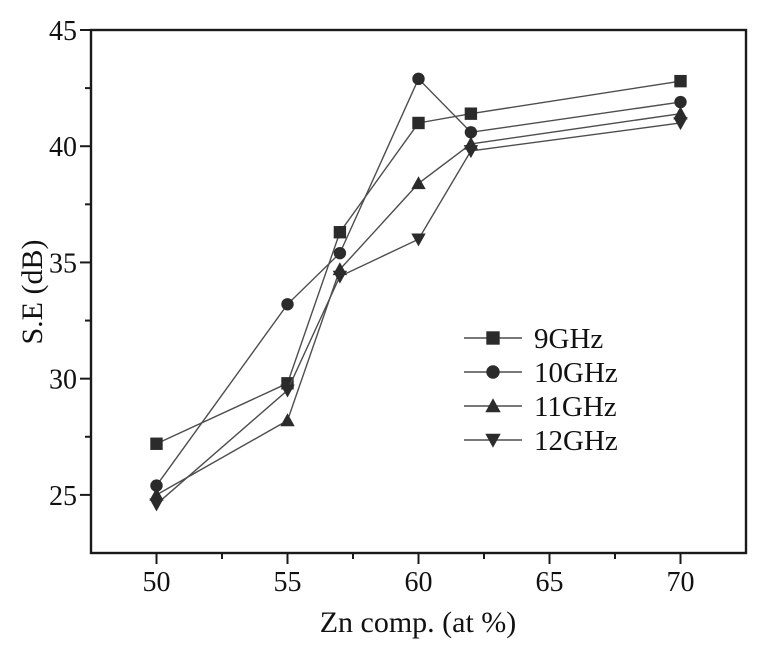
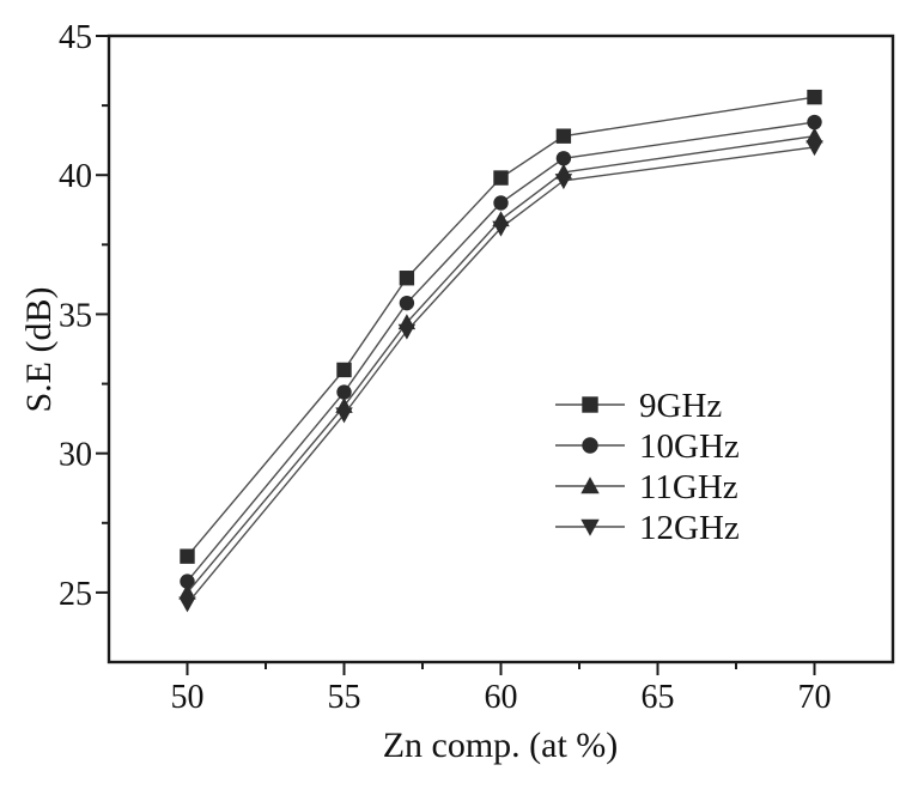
9GHz/50: 27.2 -> 26.3
9GHz/55: 29.8 -> 33.0
10GHz/55: 33.2 -> 32.2
11GHz/55: 28.2 -> 31.7
12GHz/55: 29.5 -> 31.4
9GHz/60: 41.0 -> 39.9
10GHz/60: 42.9 -> 39.0
12GHz/60: 36.0 -> 38.1
